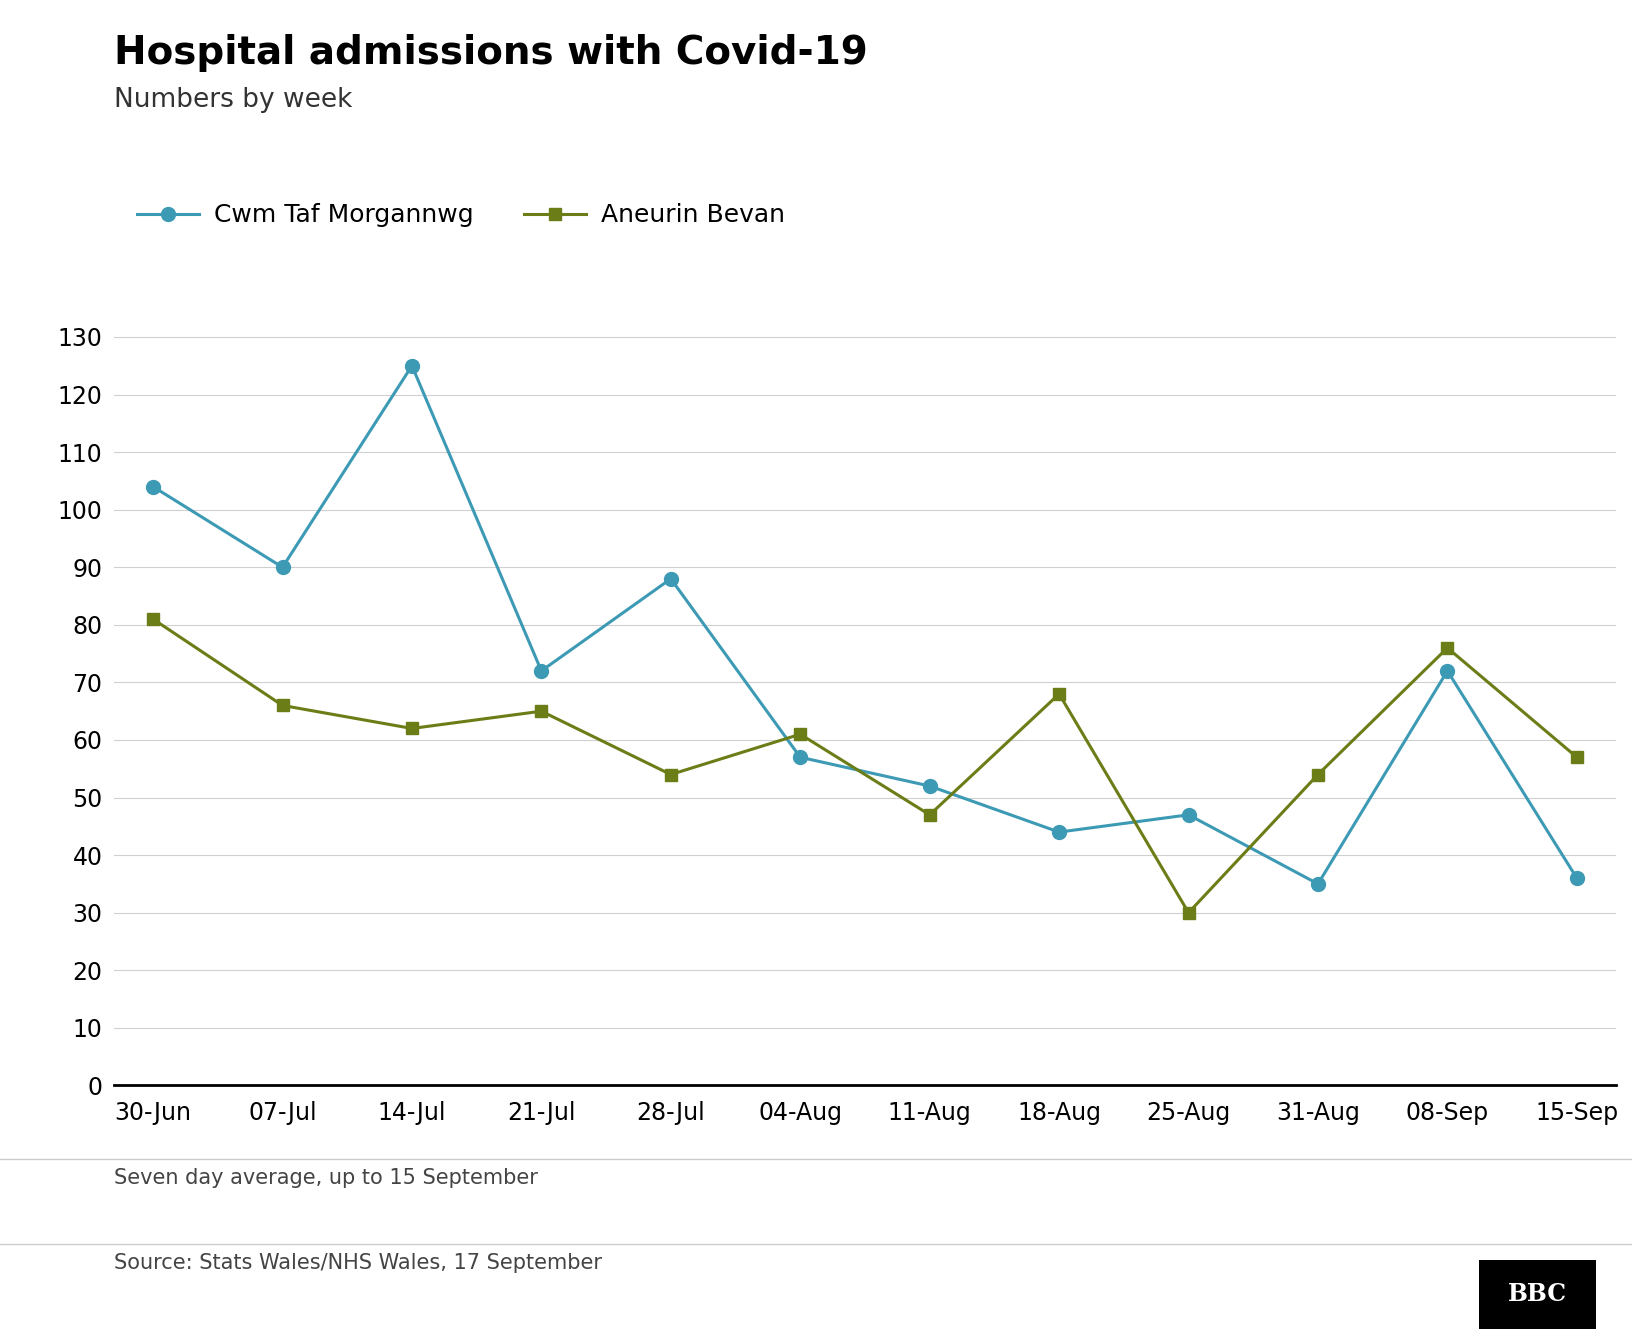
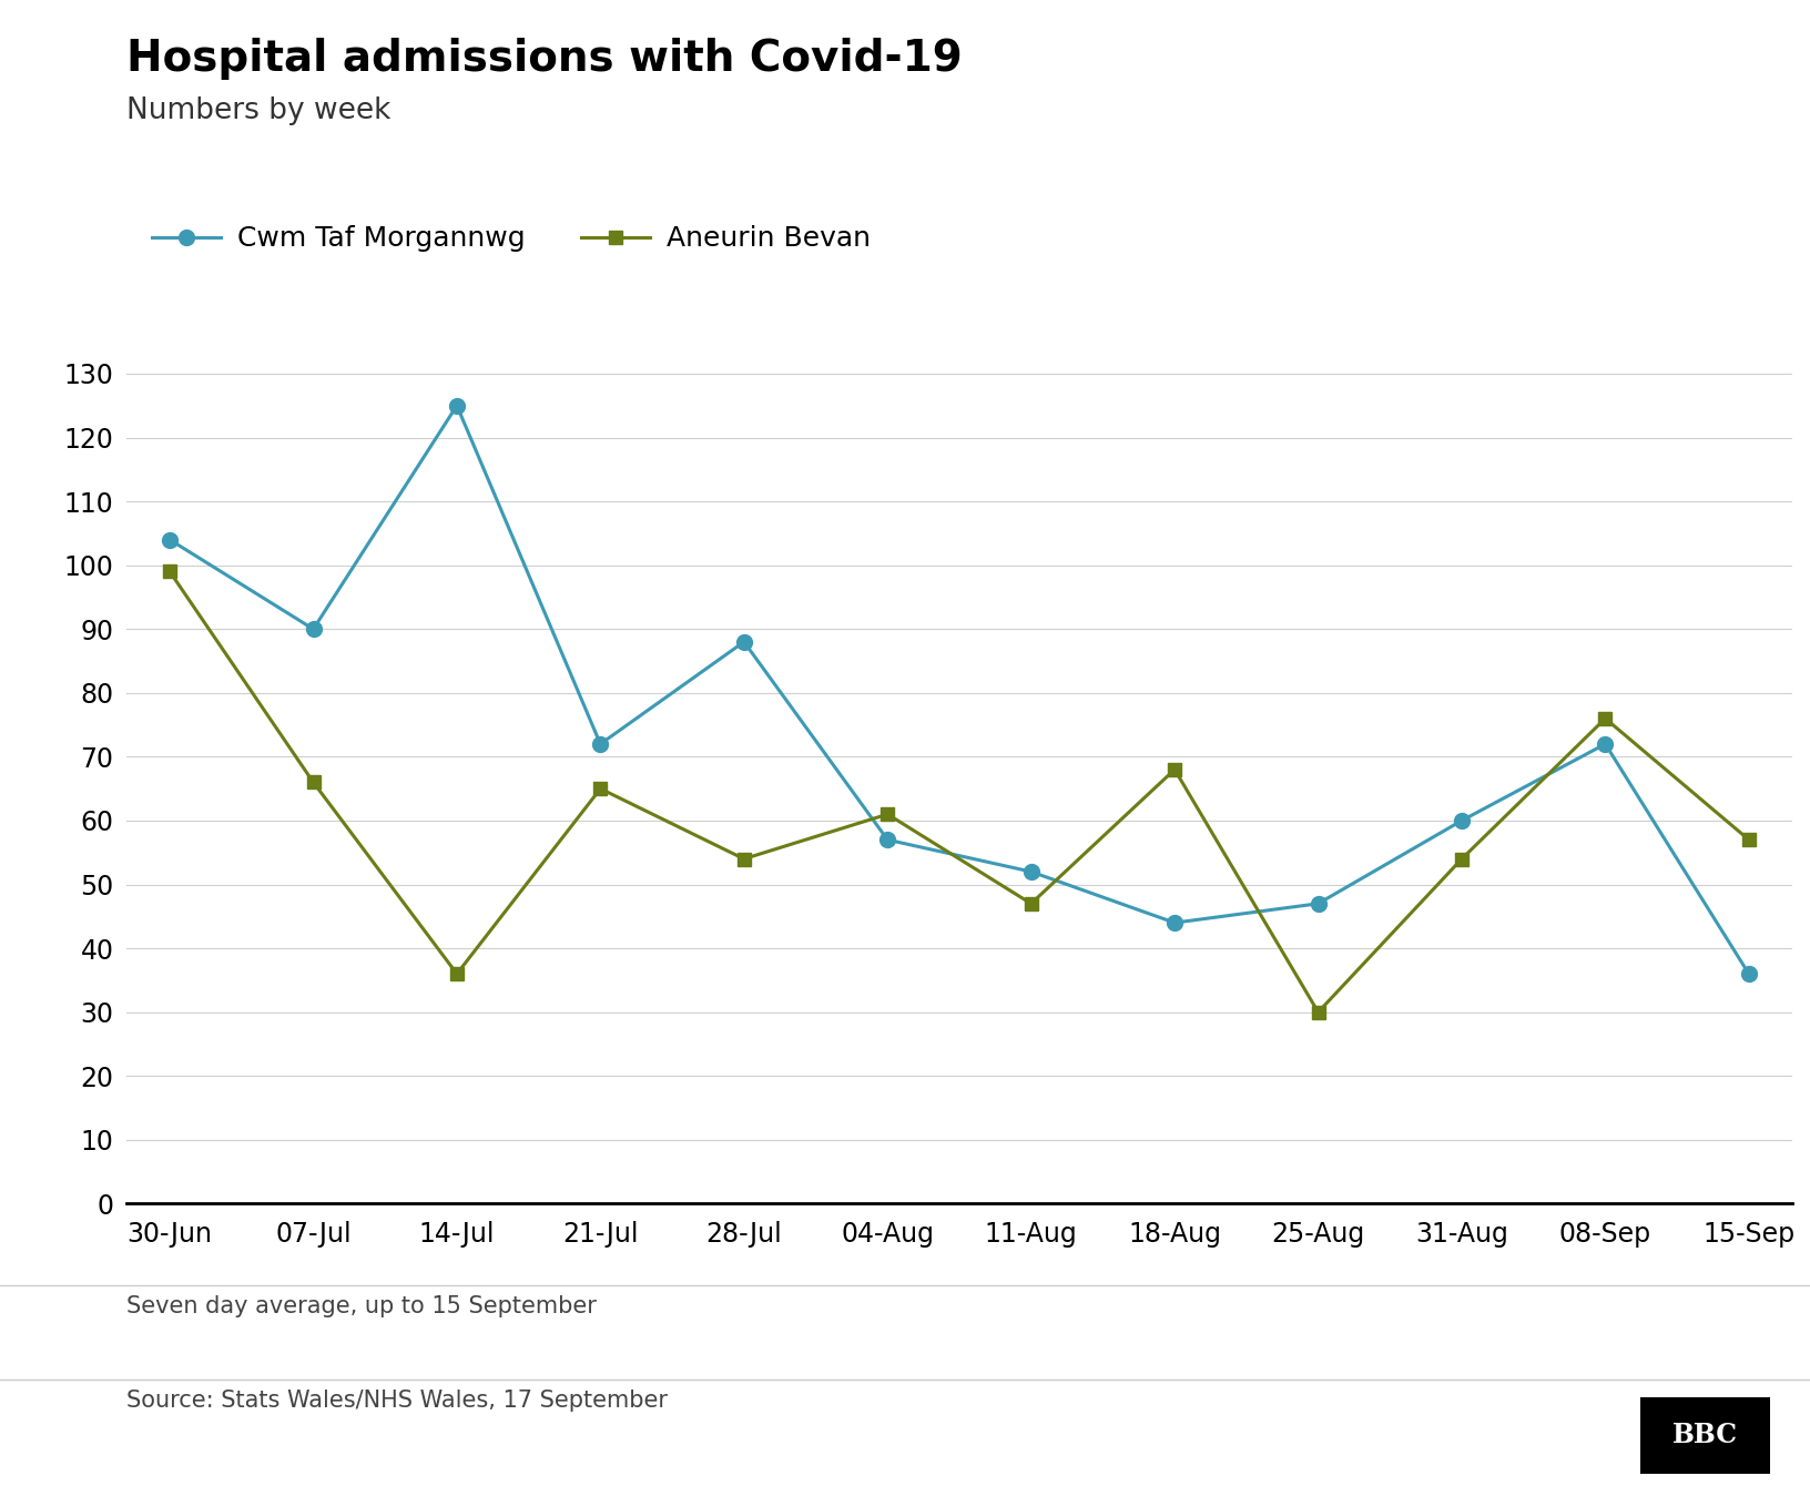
Aneurin Bevan/30-Jun: 81 -> 99
Aneurin Bevan/14-Jul: 62 -> 36
Cwm Taf Morgannwg/31-Aug: 35 -> 60
